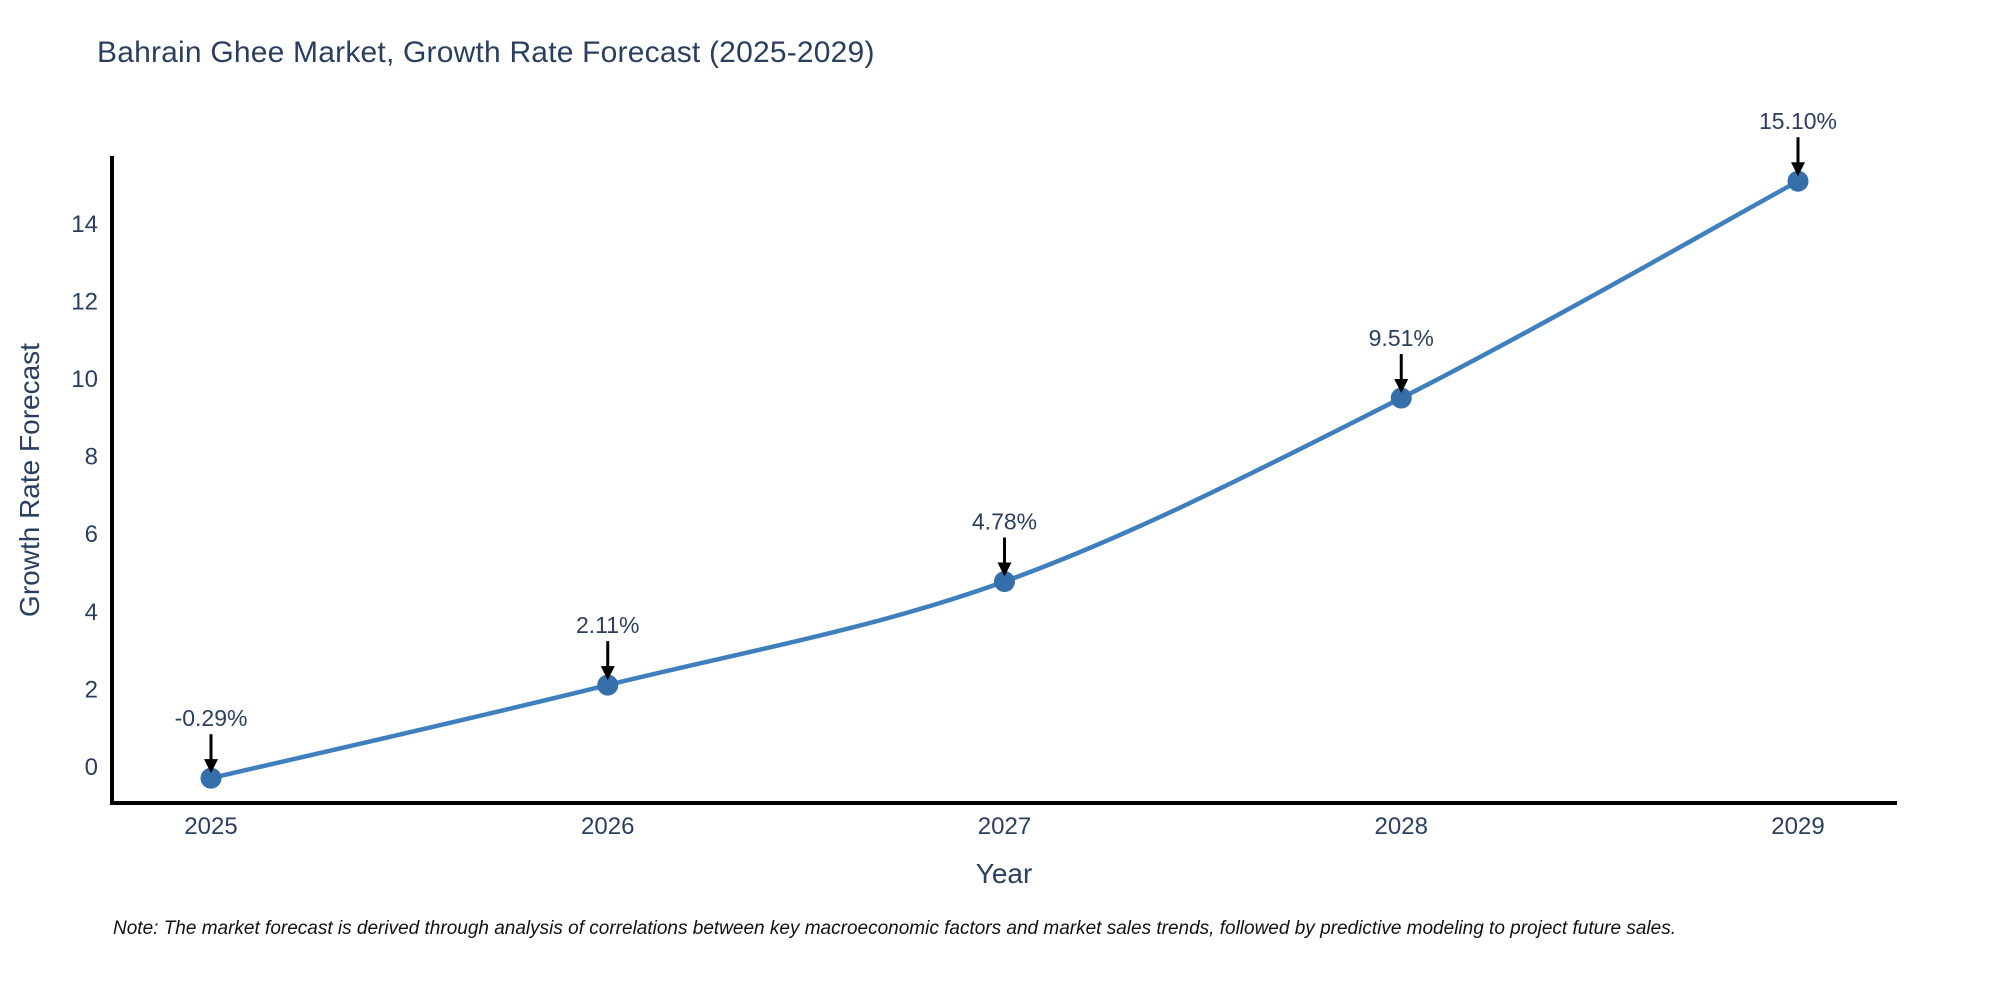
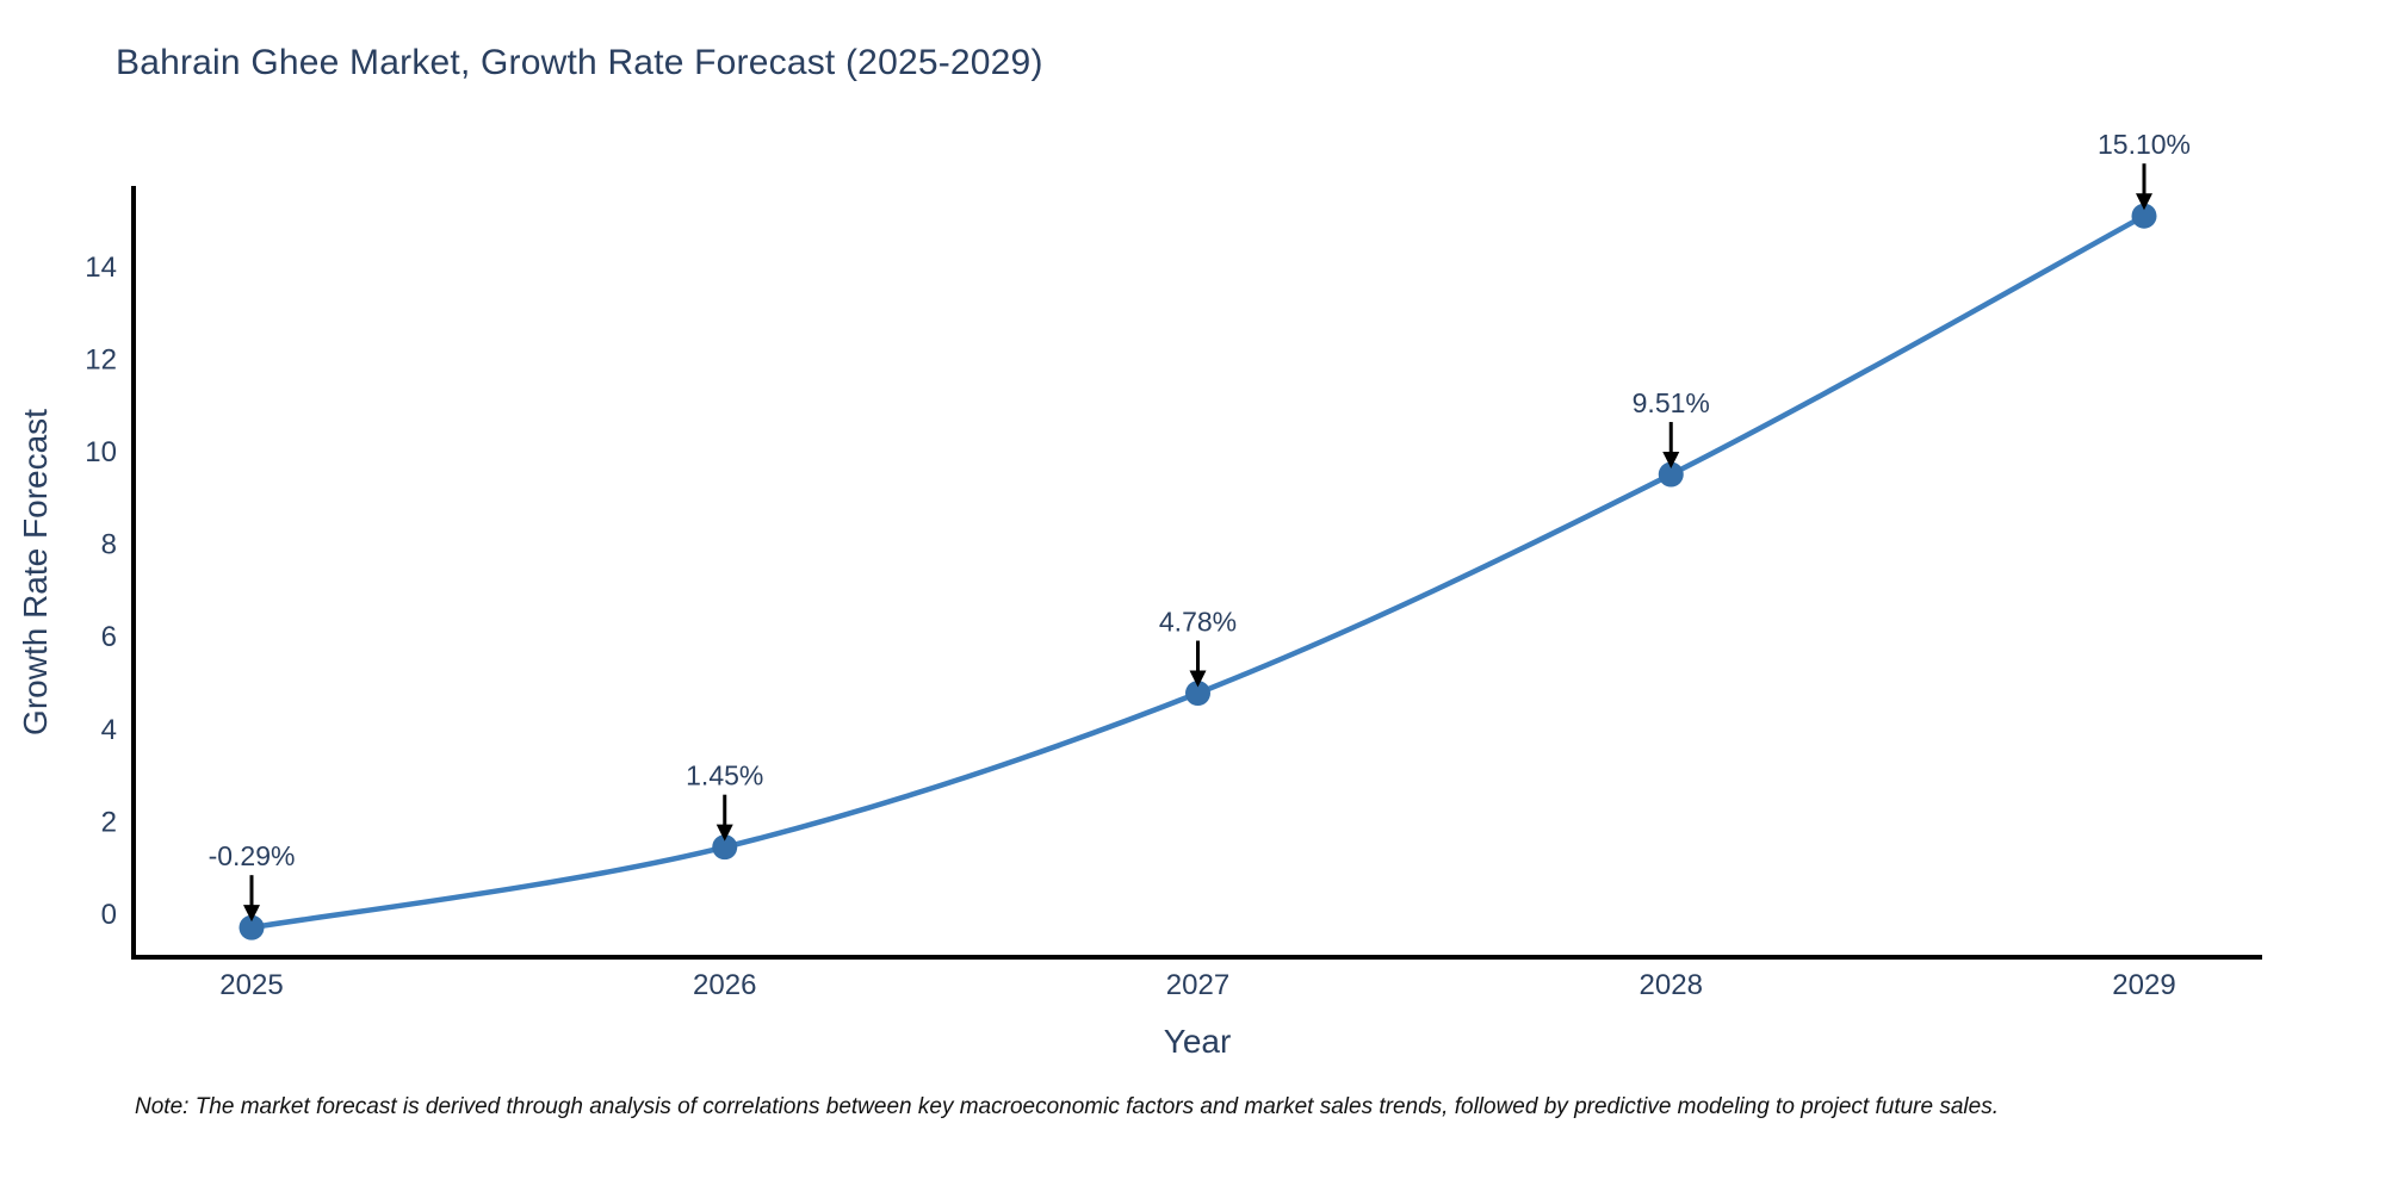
2026: 2.11% -> 1.45%
